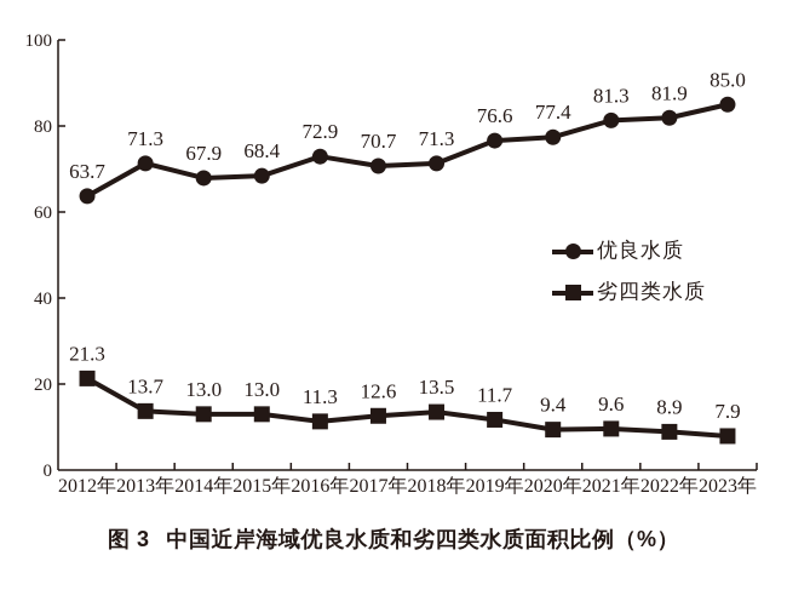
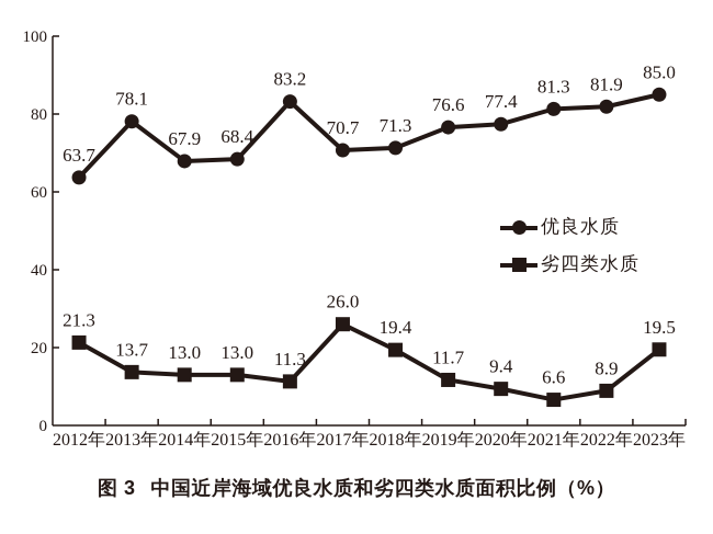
优良水质/2013年: 71.3 -> 78.1
优良水质/2016年: 72.9 -> 83.2
劣四类水质/2017年: 12.6 -> 26.0
劣四类水质/2018年: 13.5 -> 19.4
劣四类水质/2021年: 9.6 -> 6.6
劣四类水质/2023年: 7.9 -> 19.5
